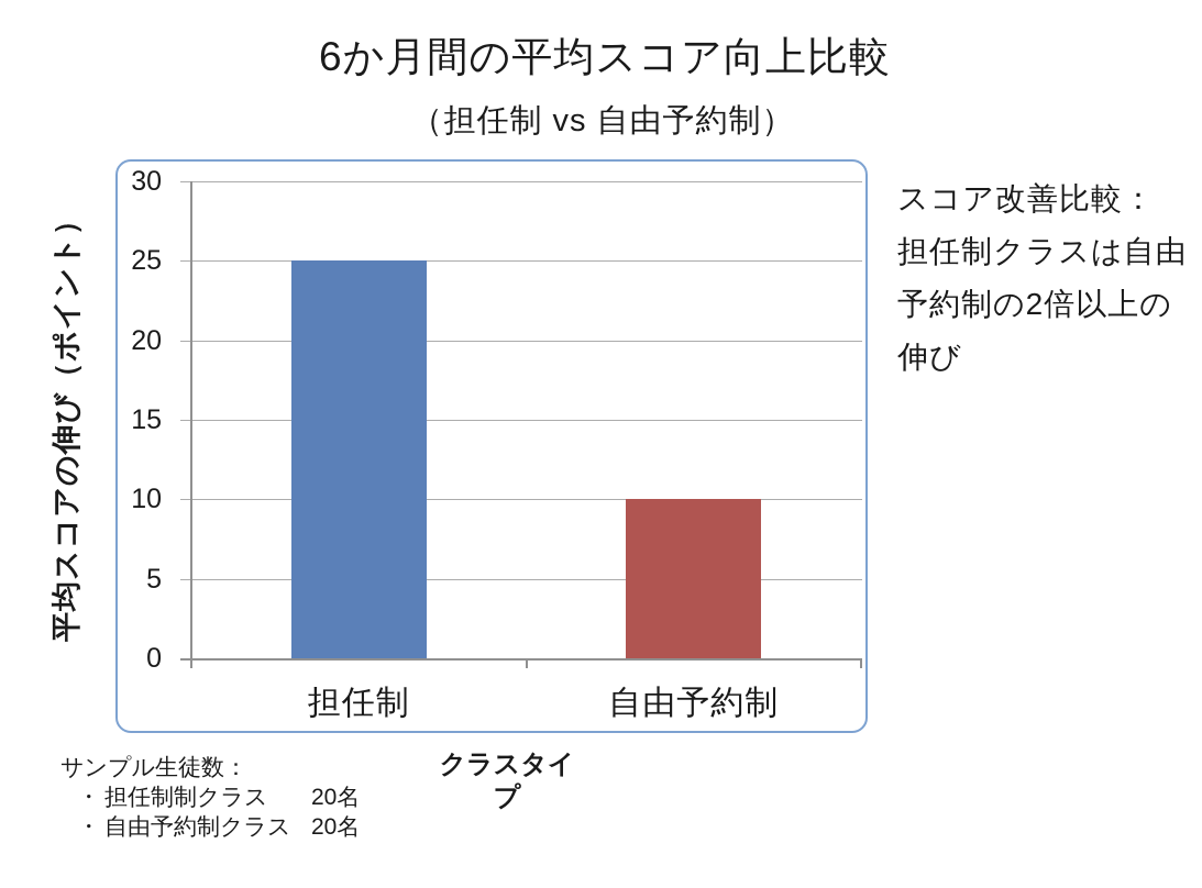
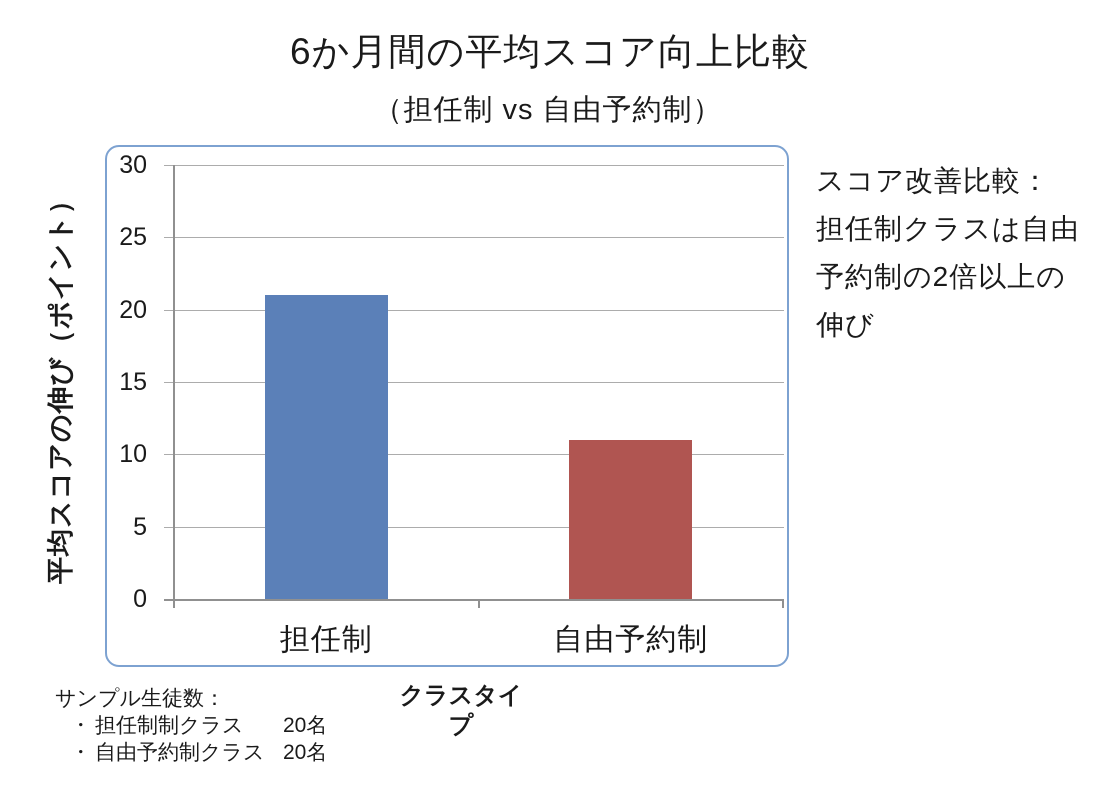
担任制: 25 -> 21
自由予約制: 10 -> 11
